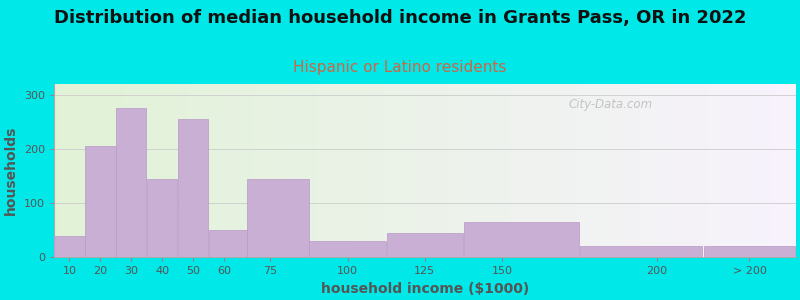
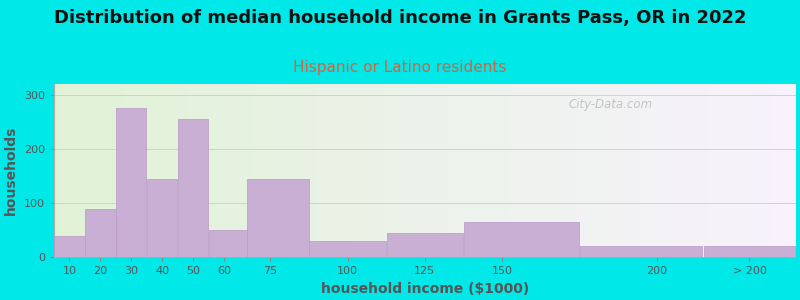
20: 205 -> 90
